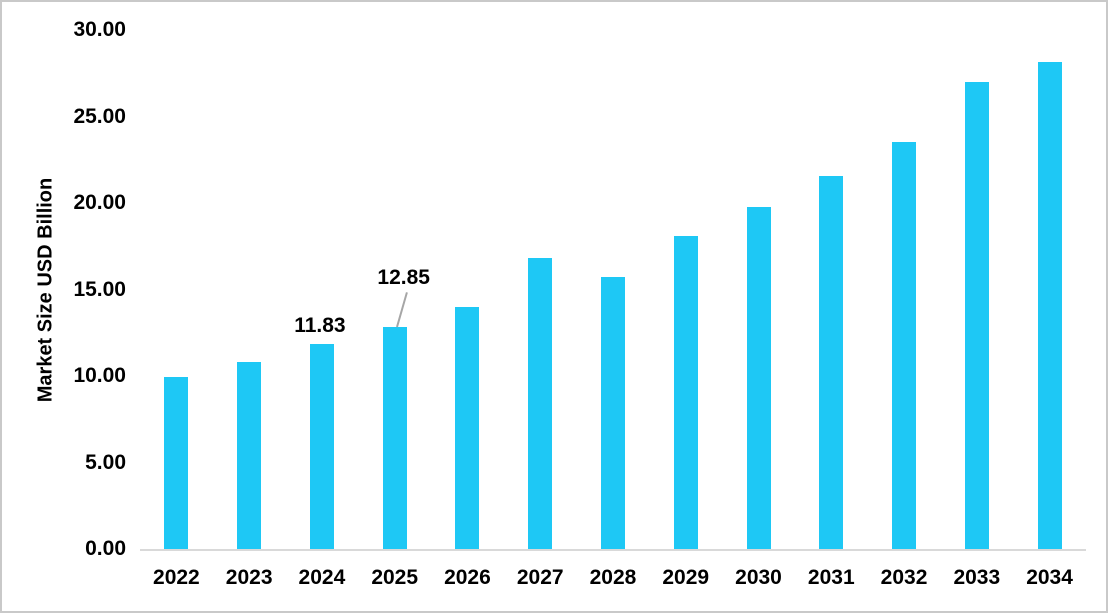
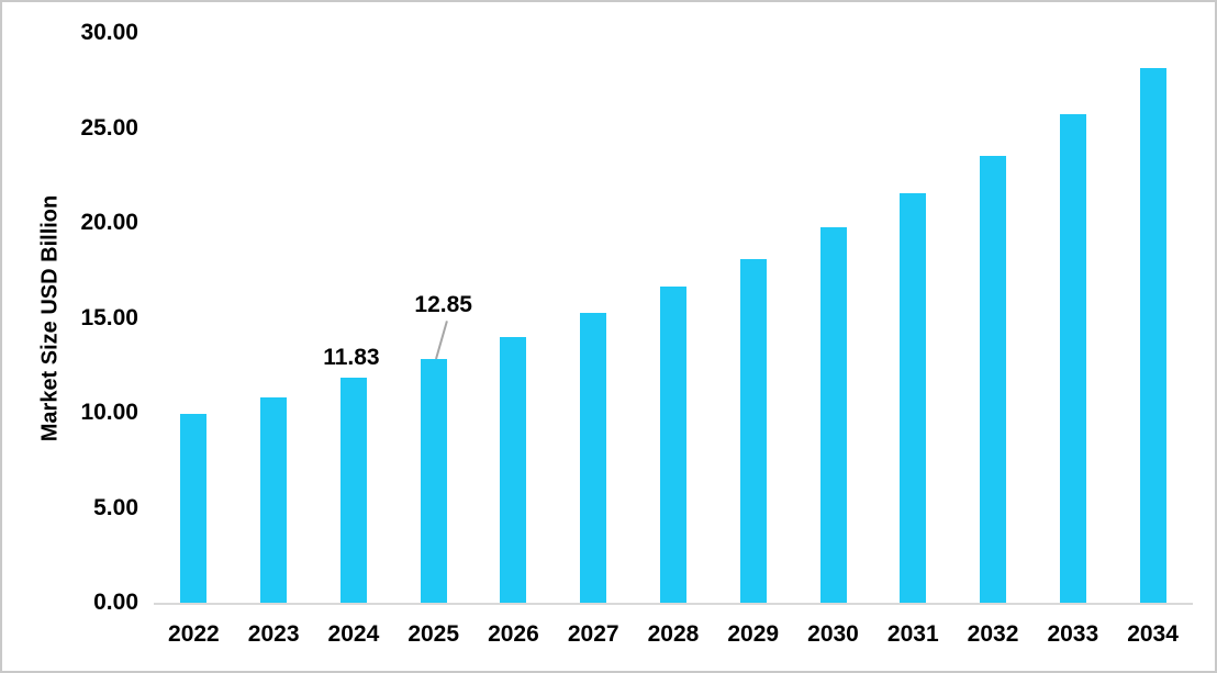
2027: 16.8 -> 15.3
2028: 15.7 -> 16.6
2033: 27.0 -> 25.7
